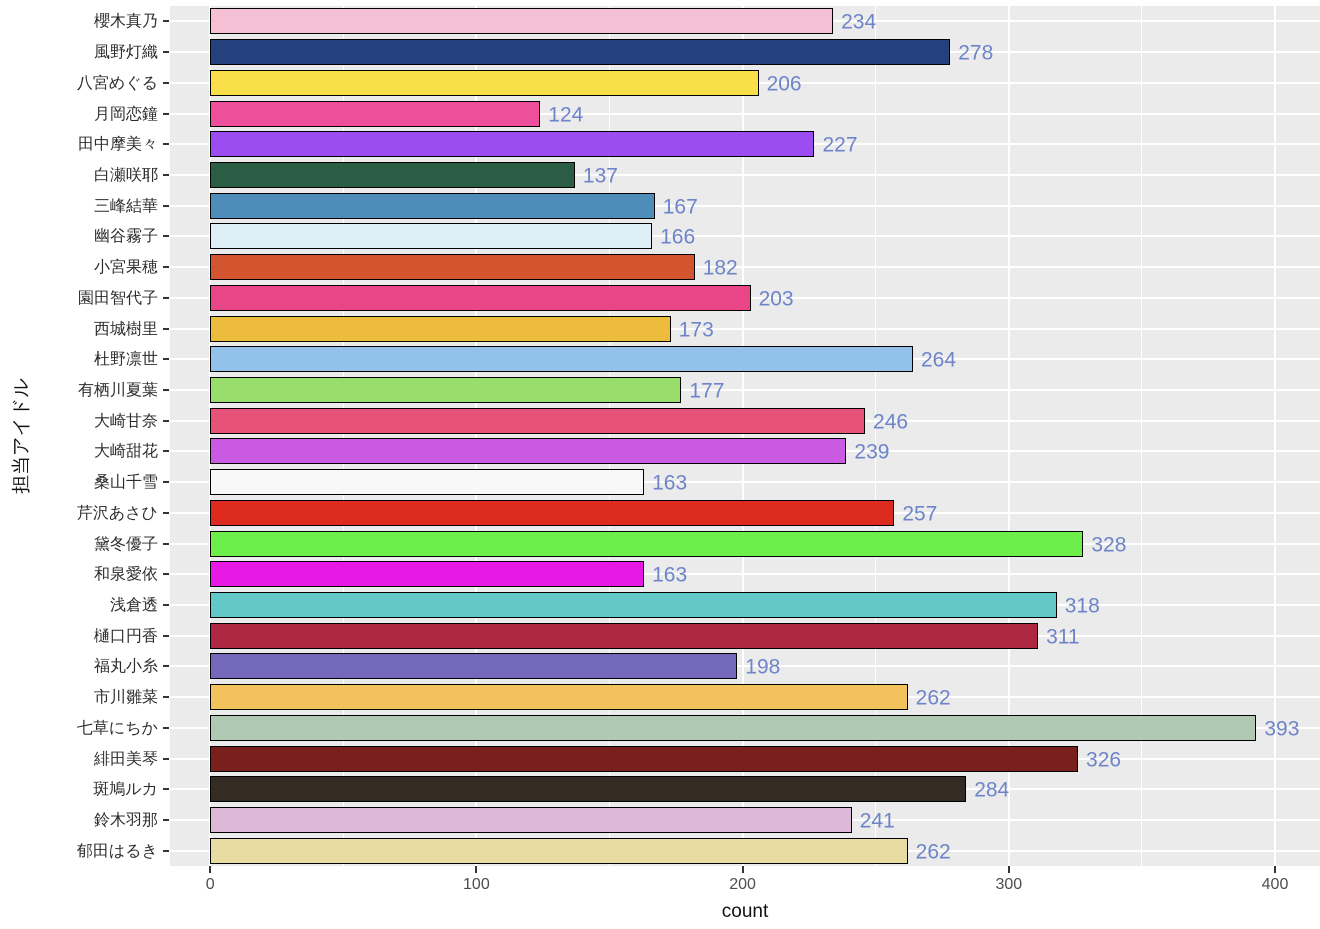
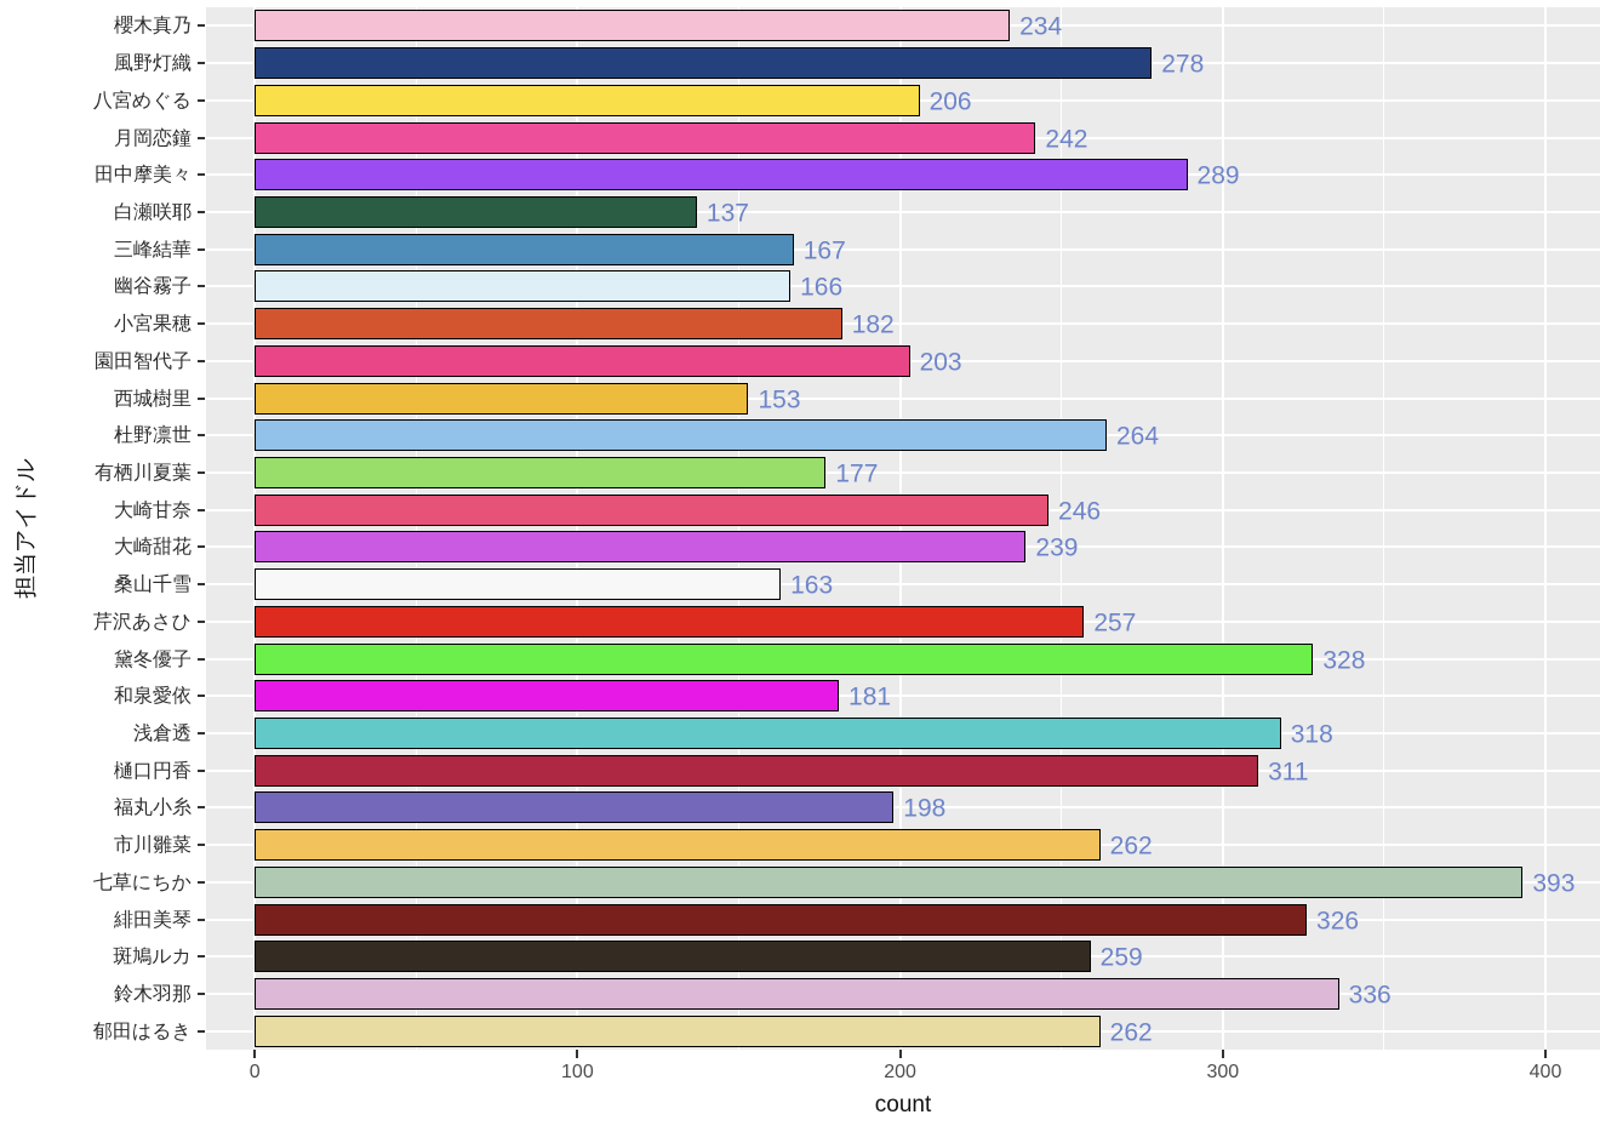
月岡恋鐘: 124 -> 242
田中摩美々: 227 -> 289
西城樹里: 173 -> 153
和泉愛依: 163 -> 181
斑鳩ルカ: 284 -> 259
鈴木羽那: 241 -> 336
